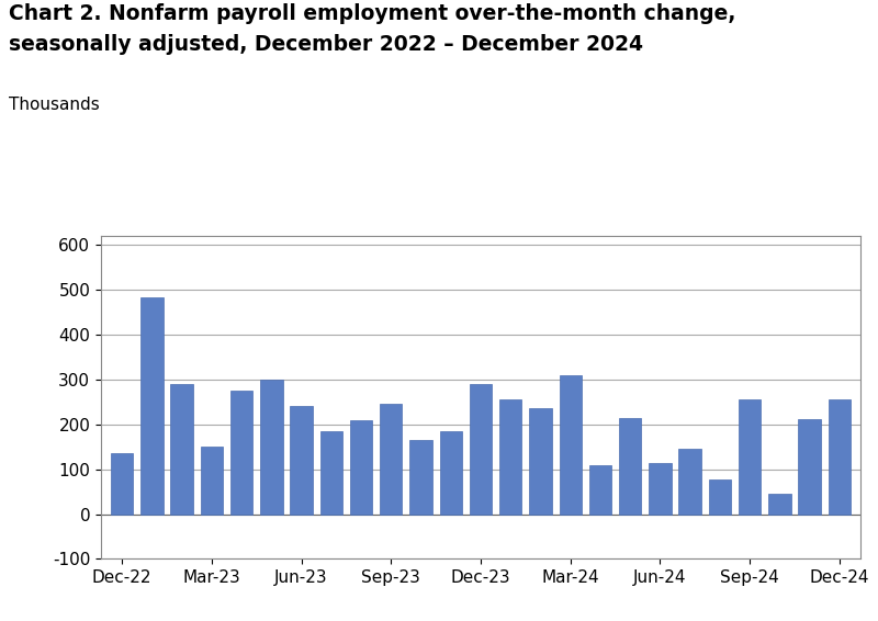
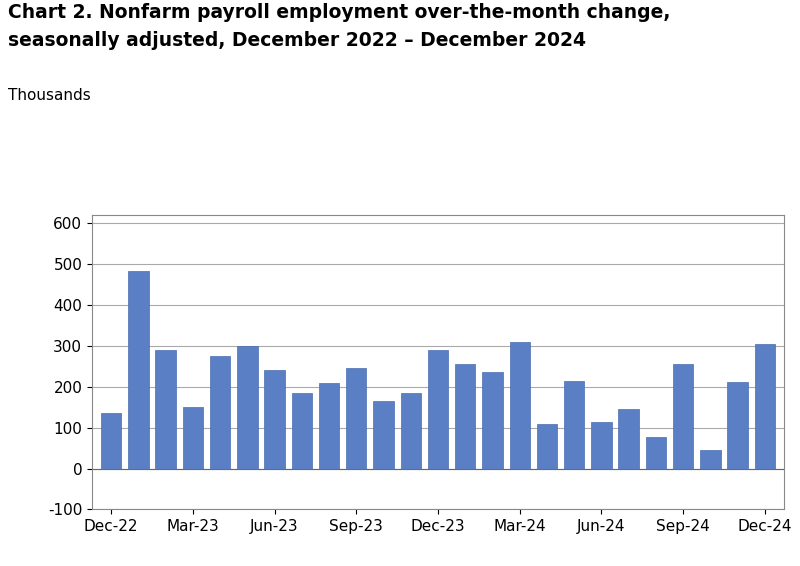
Dec-24: 255 -> 305
